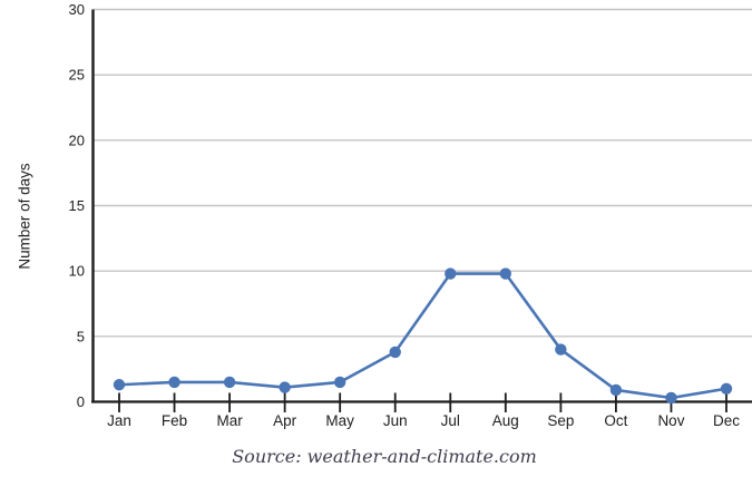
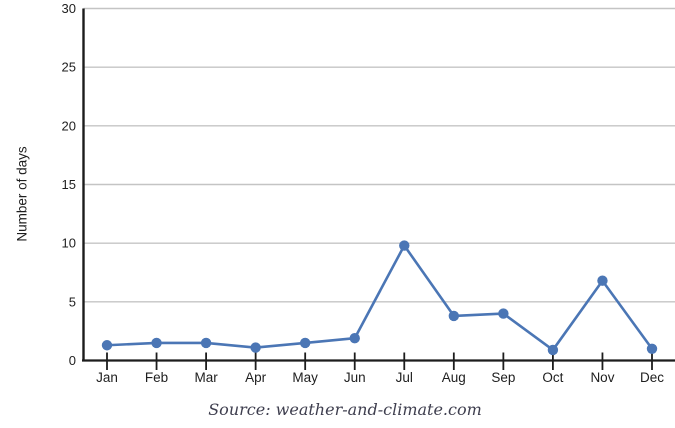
Jun: 3.8 -> 1.9
Aug: 9.8 -> 3.8
Nov: 0.3 -> 6.8
